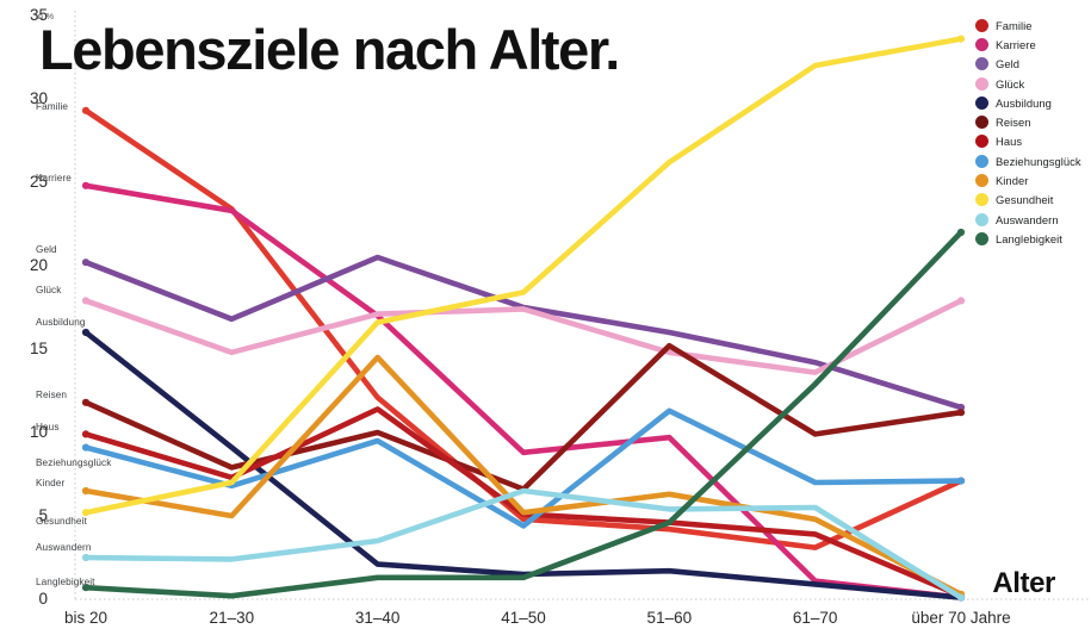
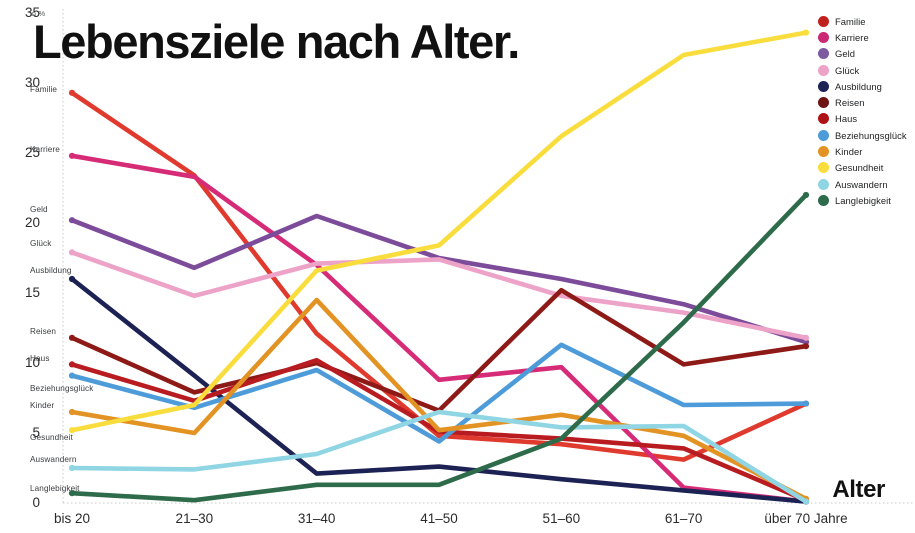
Haus/31–40: 11.4 -> 10.2
Ausbildung/41–50: 1.5 -> 2.6
Glück/über 70 Jahre: 17.9 -> 11.8
